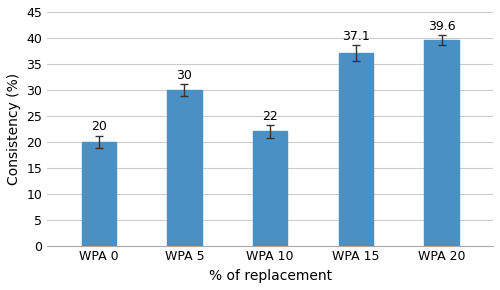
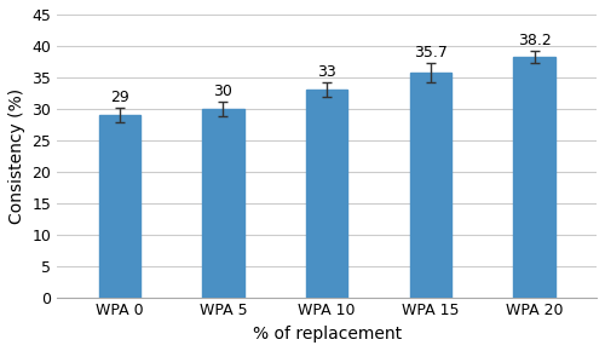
WPA 0: 20 -> 29
WPA 10: 22 -> 33
WPA 15: 37.1 -> 35.7
WPA 20: 39.6 -> 38.2
